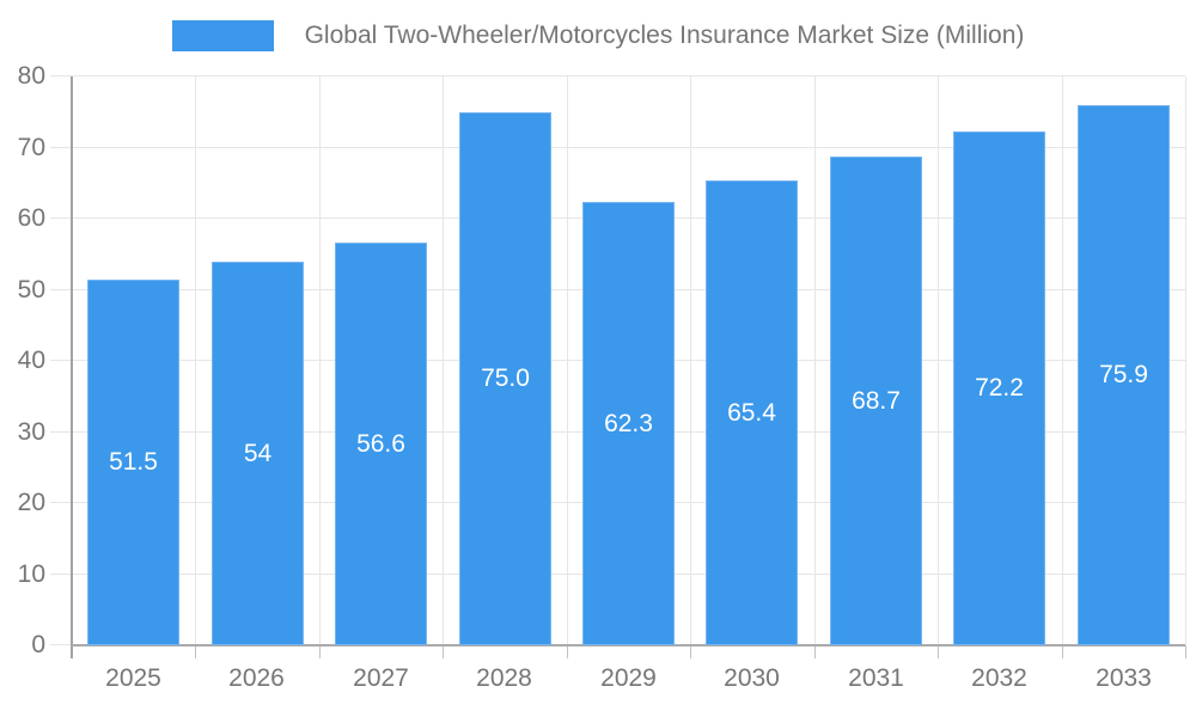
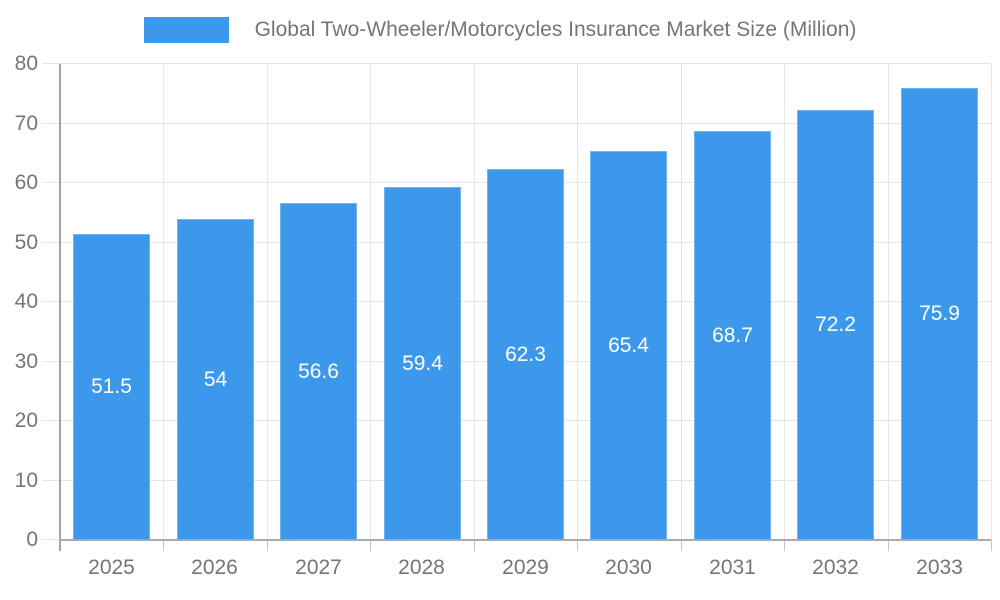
2028: 75.0 -> 59.4
